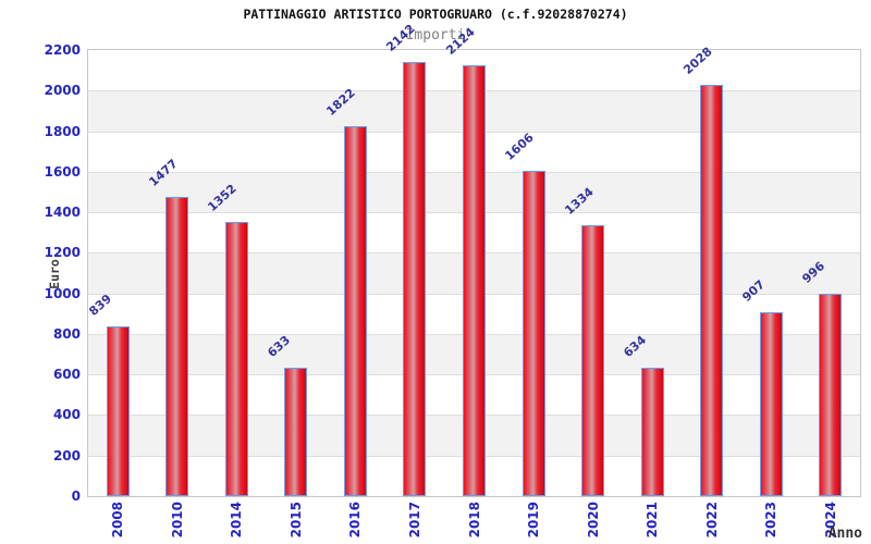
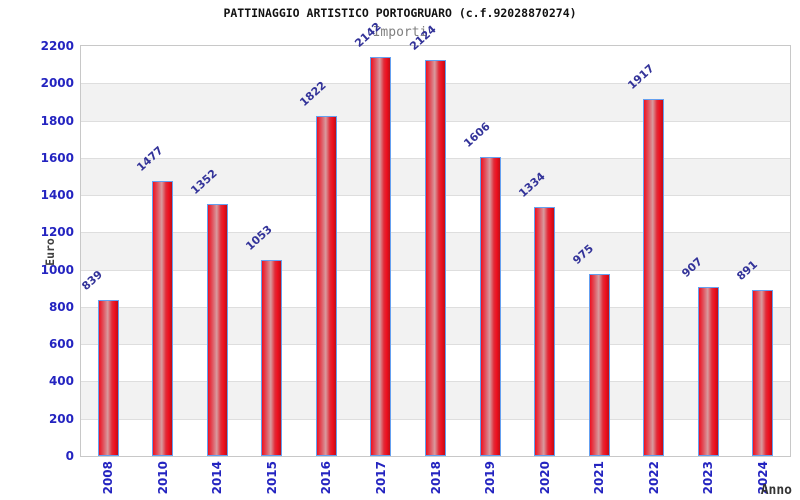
2015: 633 -> 1053
2021: 634 -> 975
2022: 2028 -> 1917
2024: 996 -> 891
